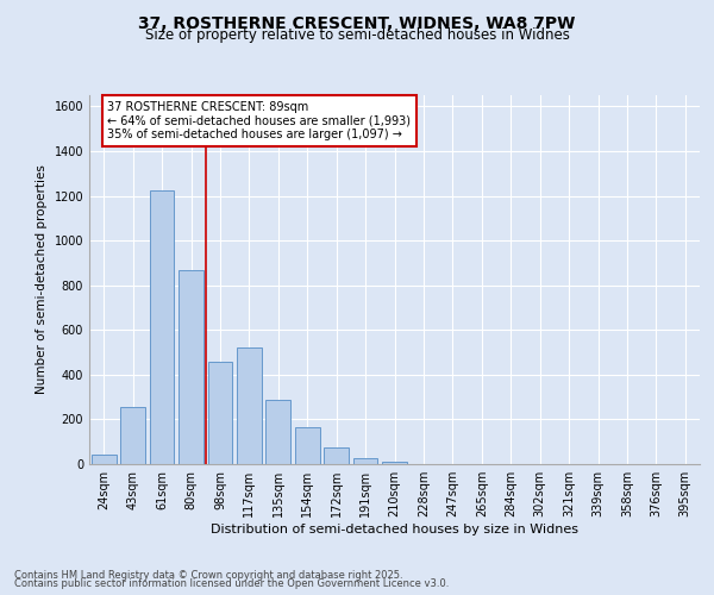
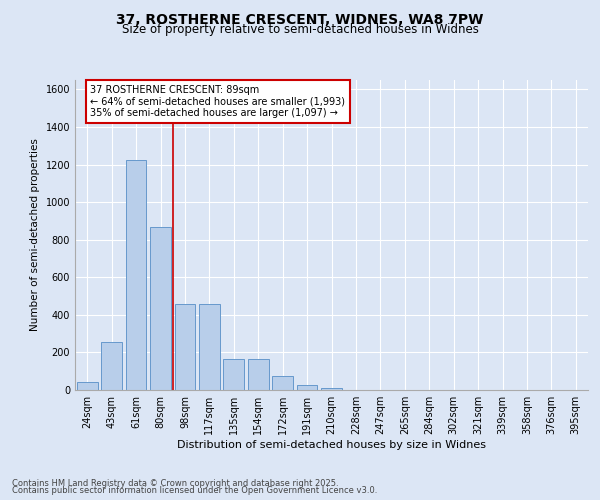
117sqm: 520 -> 460
135sqm: 290 -> 160
